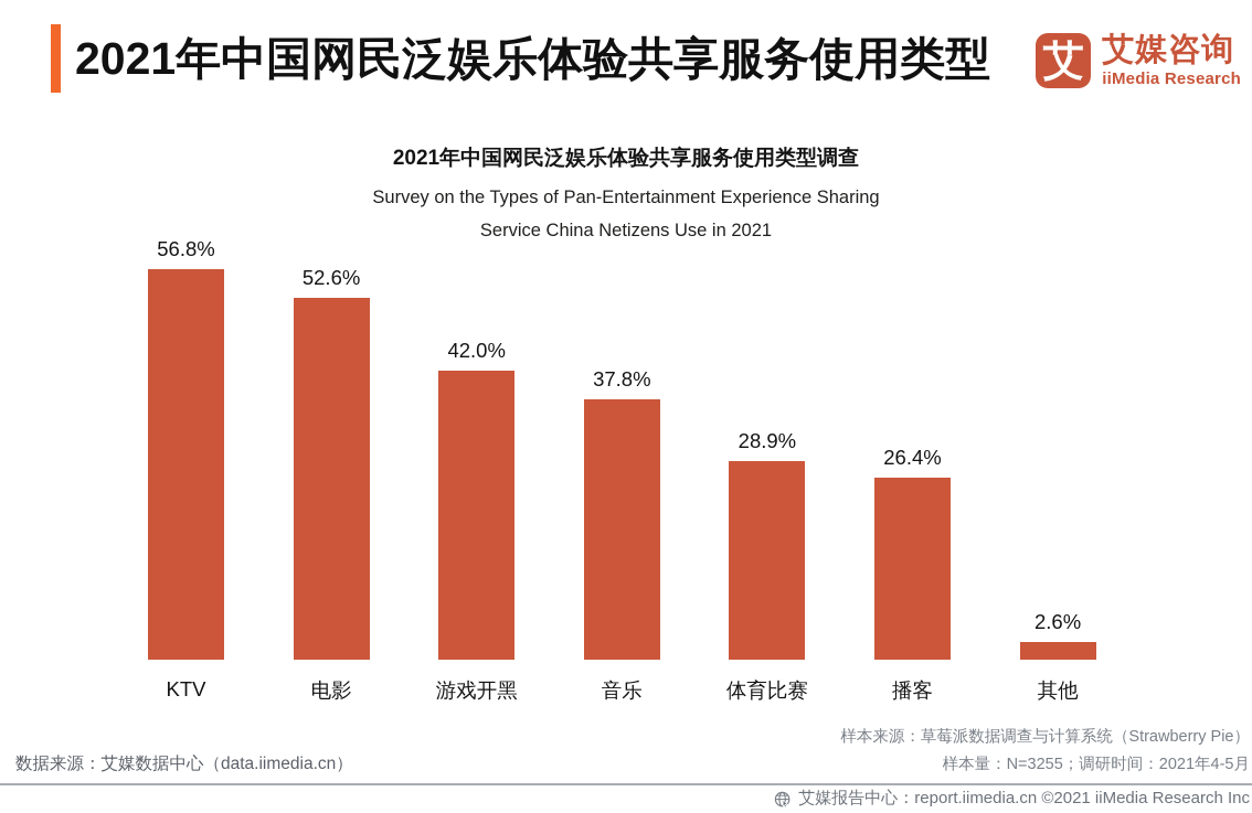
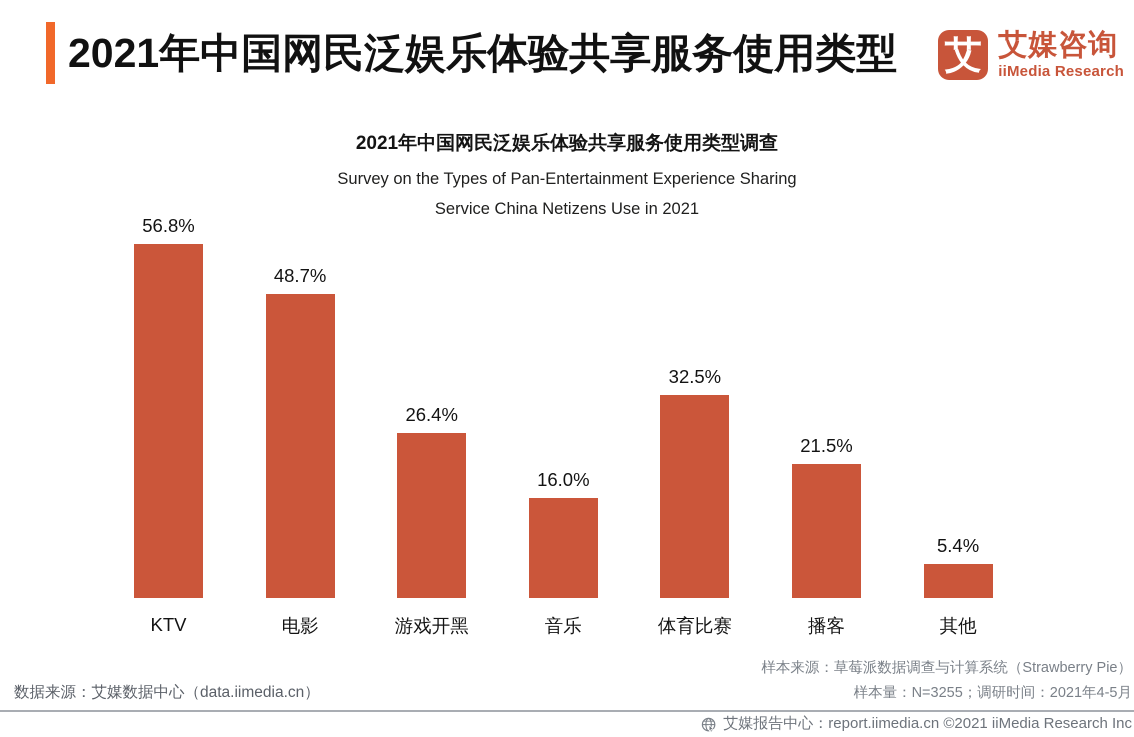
电影: 52.6% -> 48.7%
游戏开黑: 42.0% -> 26.4%
音乐: 37.8% -> 16.0%
体育比赛: 28.9% -> 32.5%
播客: 26.4% -> 21.5%
其他: 2.6% -> 5.4%
